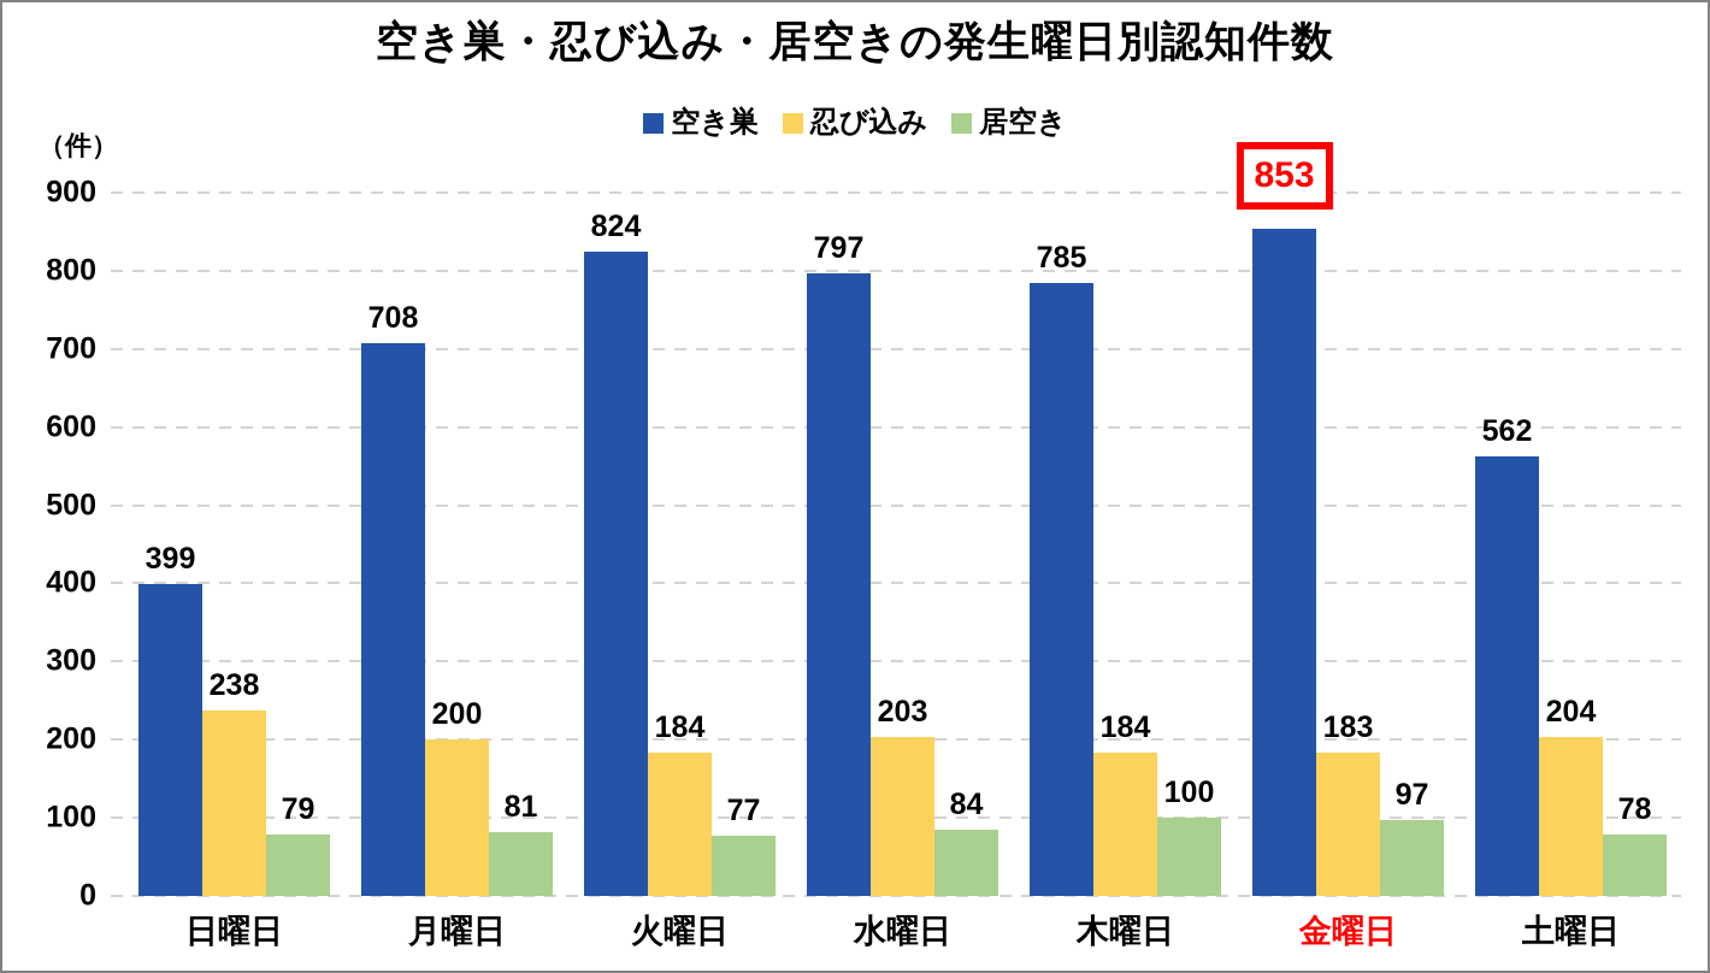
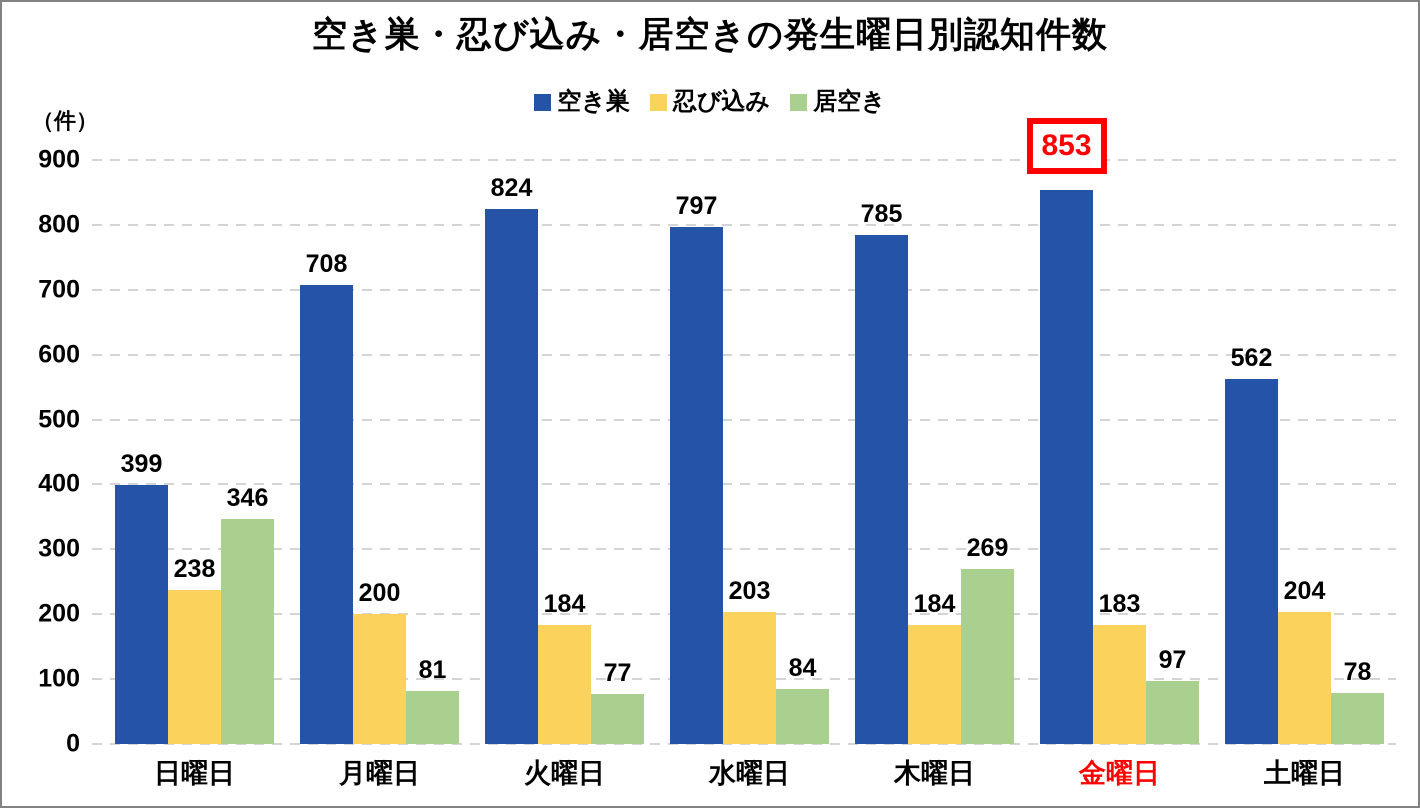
居空き/日曜日: 79 -> 346
居空き/木曜日: 100 -> 269
